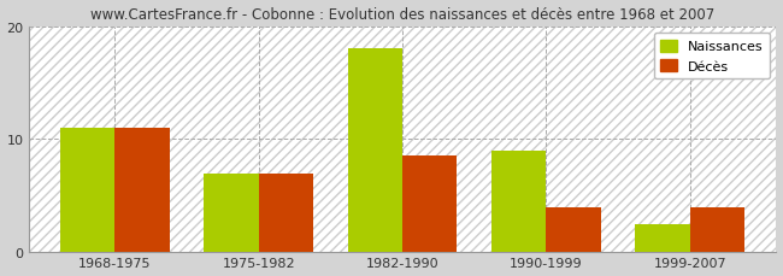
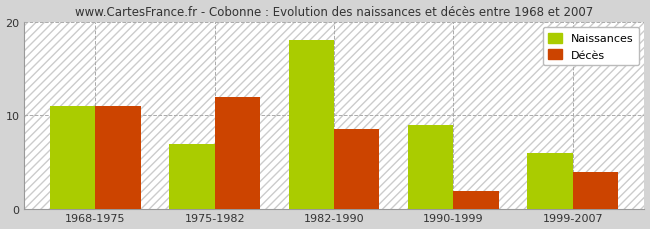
Décès/1975-1982: 7.0 -> 12.0
Décès/1990-1999: 4.0 -> 2.0
Naissances/1999-2007: 2.5 -> 6.0
